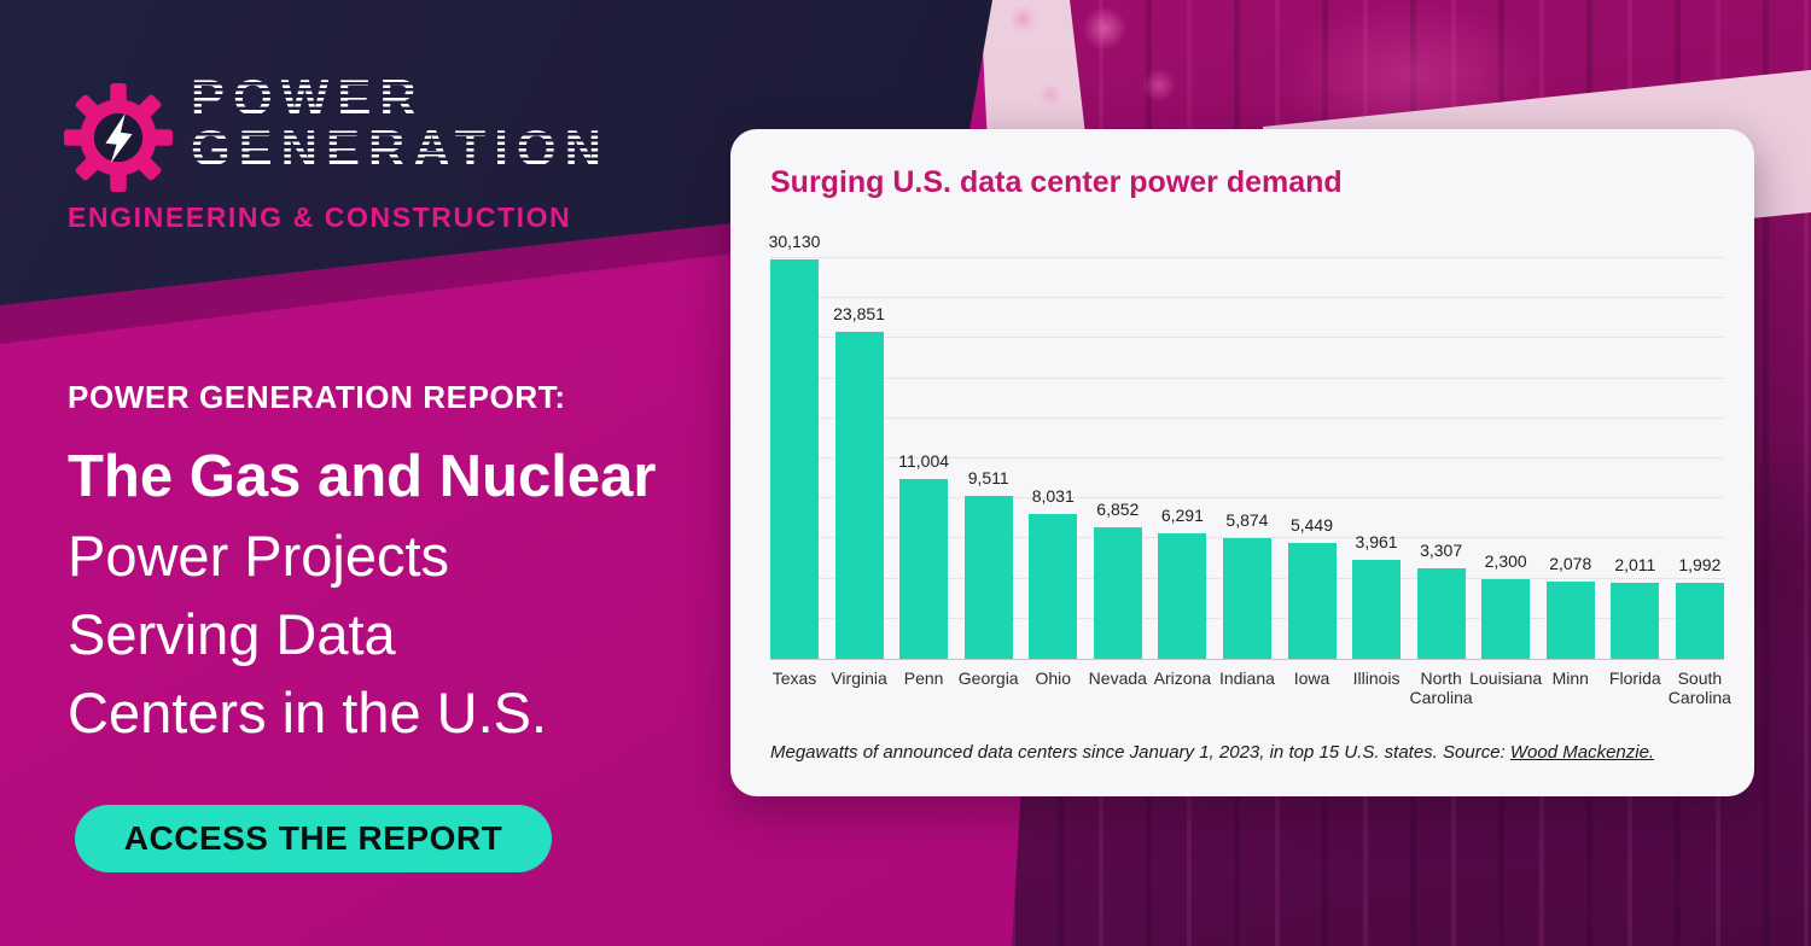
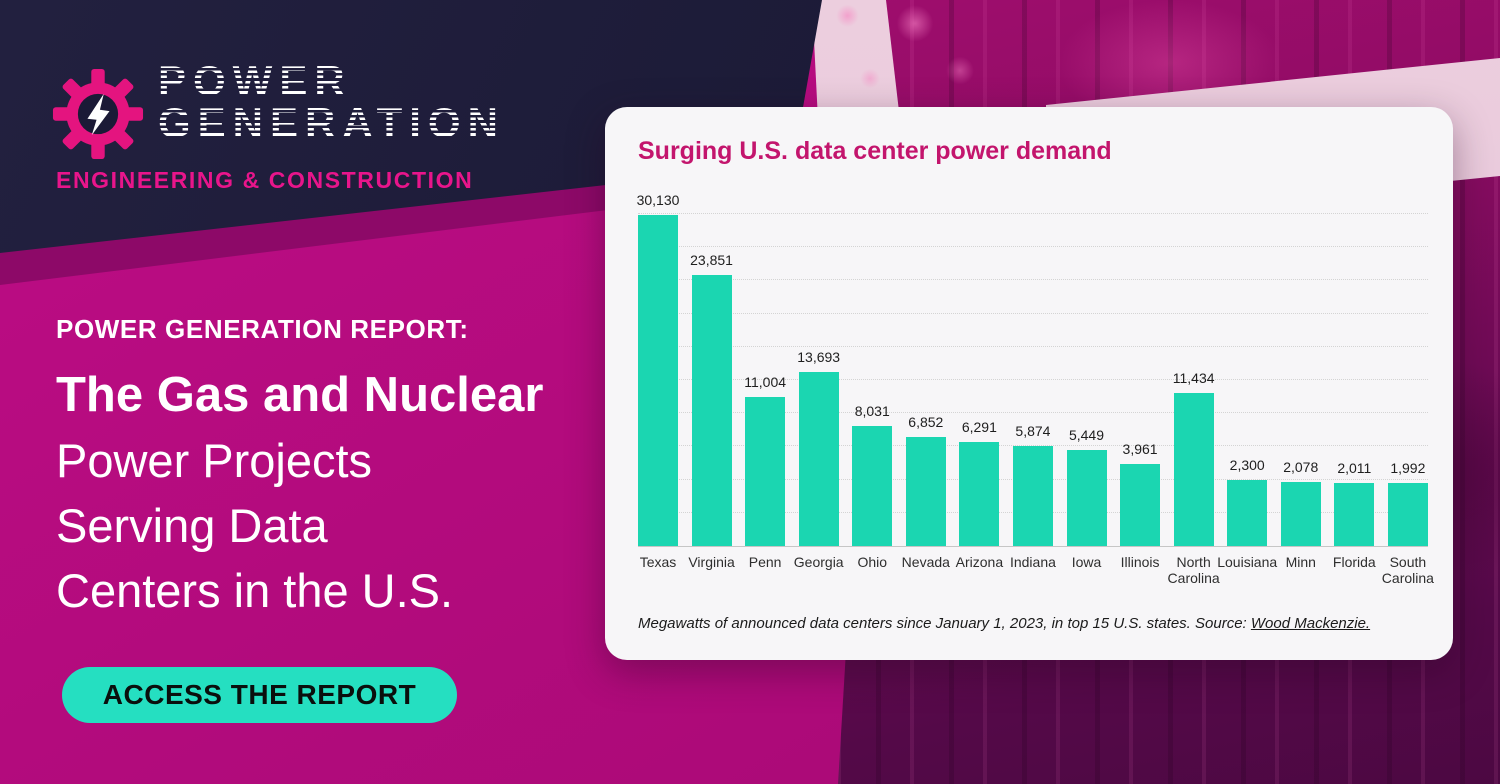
Georgia: 9,511 -> 13,693
North Carolina: 3,307 -> 11,434
